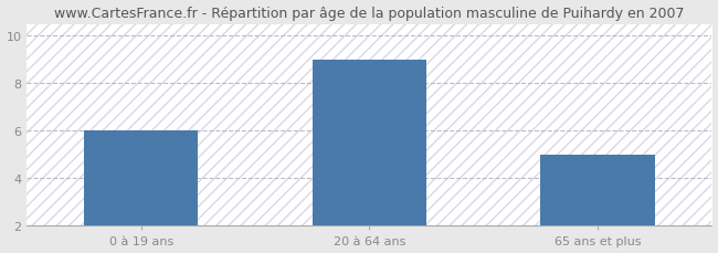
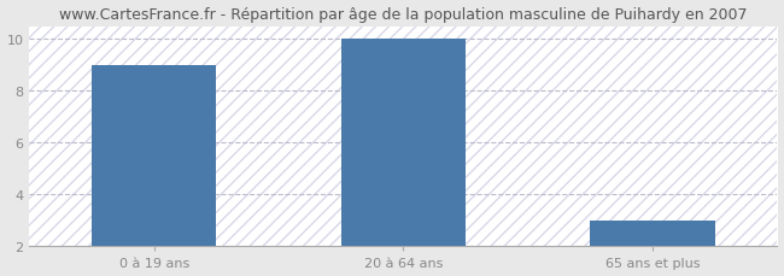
0 à 19 ans: 6 -> 9
20 à 64 ans: 9 -> 10
65 ans et plus: 5 -> 3
